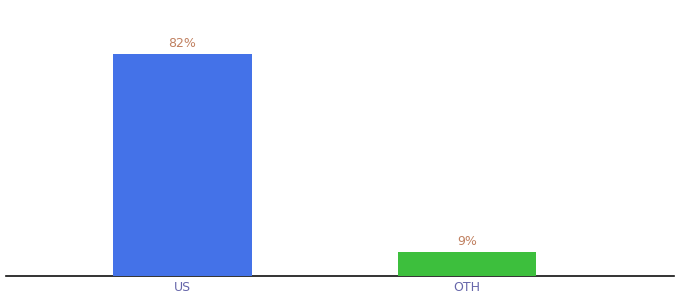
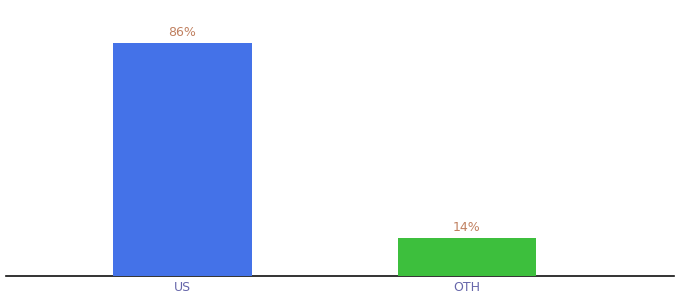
US: 82% -> 86%
OTH: 9% -> 14%
